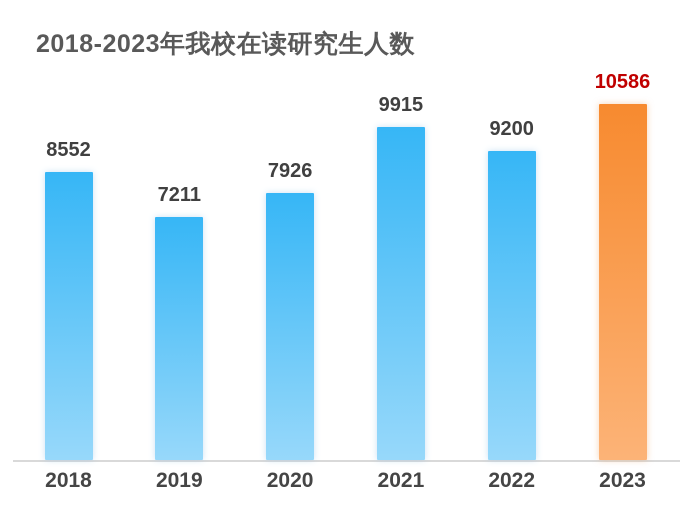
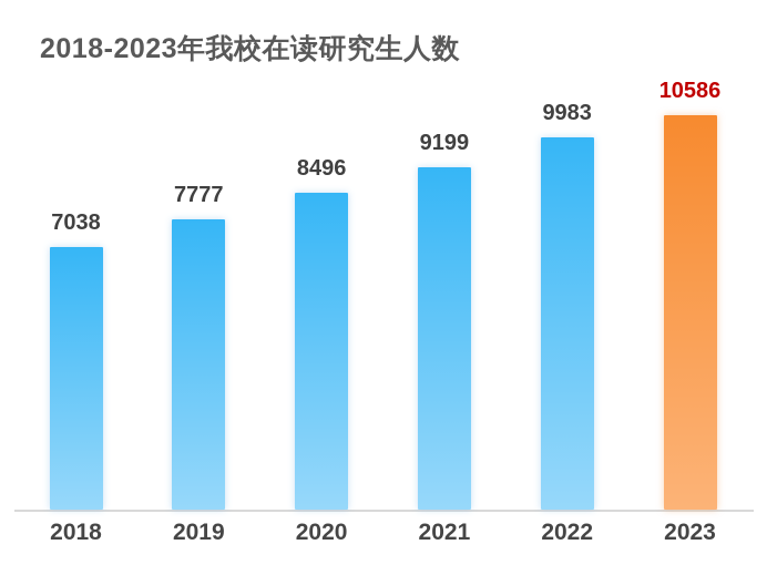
2018: 8552 -> 7038
2019: 7211 -> 7777
2020: 7926 -> 8496
2021: 9915 -> 9199
2022: 9200 -> 9983
